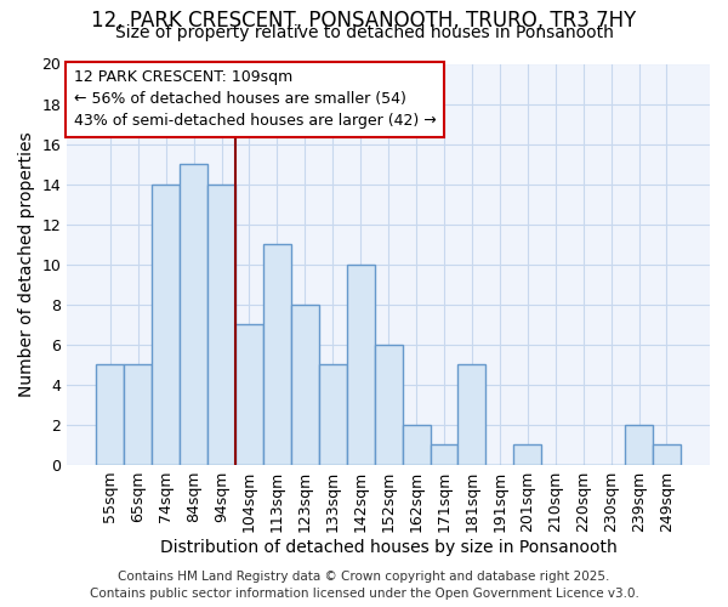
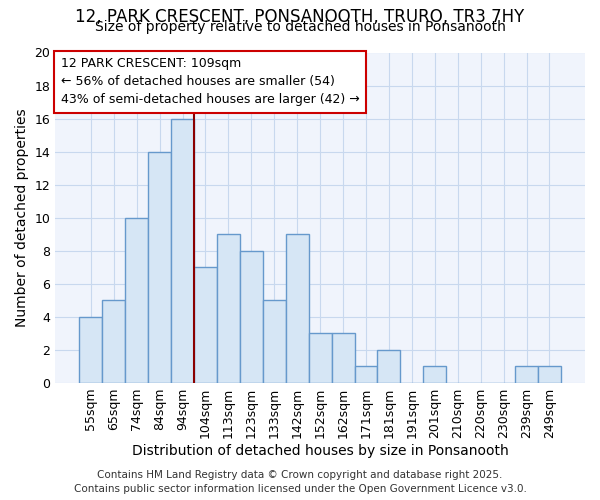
55sqm: 5 -> 4
74sqm: 14 -> 10
84sqm: 15 -> 14
94sqm: 14 -> 16
113sqm: 11 -> 9
142sqm: 10 -> 9
152sqm: 6 -> 3
162sqm: 2 -> 3
181sqm: 5 -> 2
239sqm: 2 -> 1
